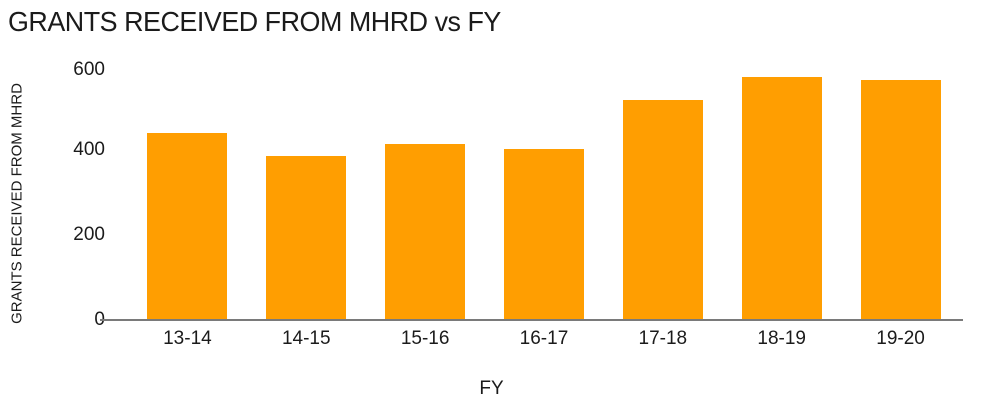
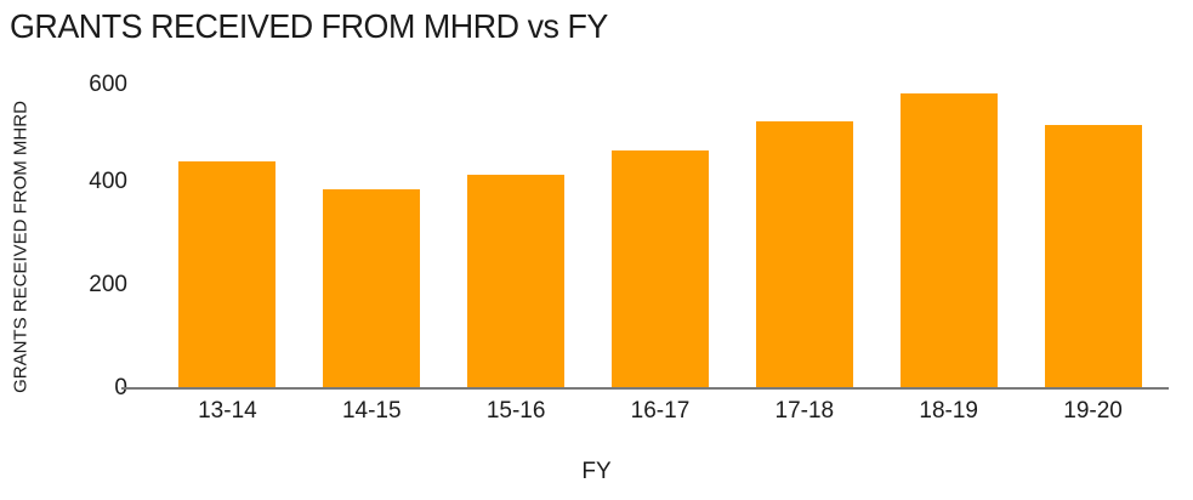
16-17: 400 -> 460
19-20: 560 -> 510
